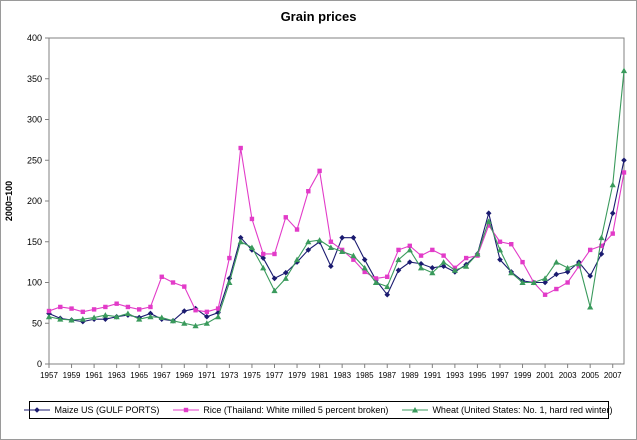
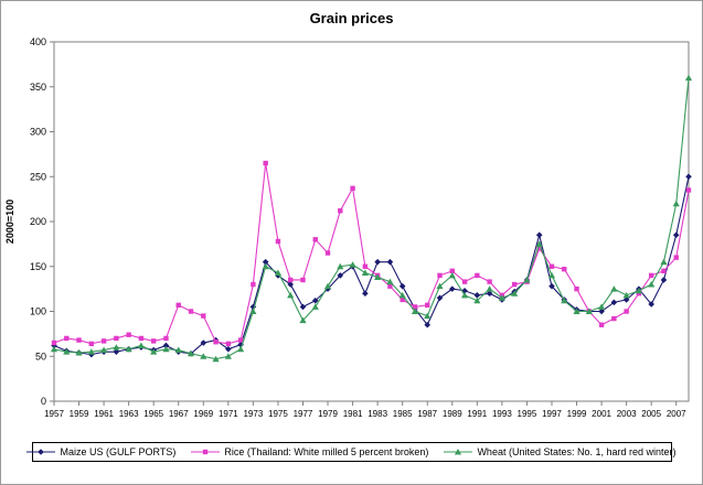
Wheat (United States: No. 1, hard red winter)/2005: 70 -> 130
